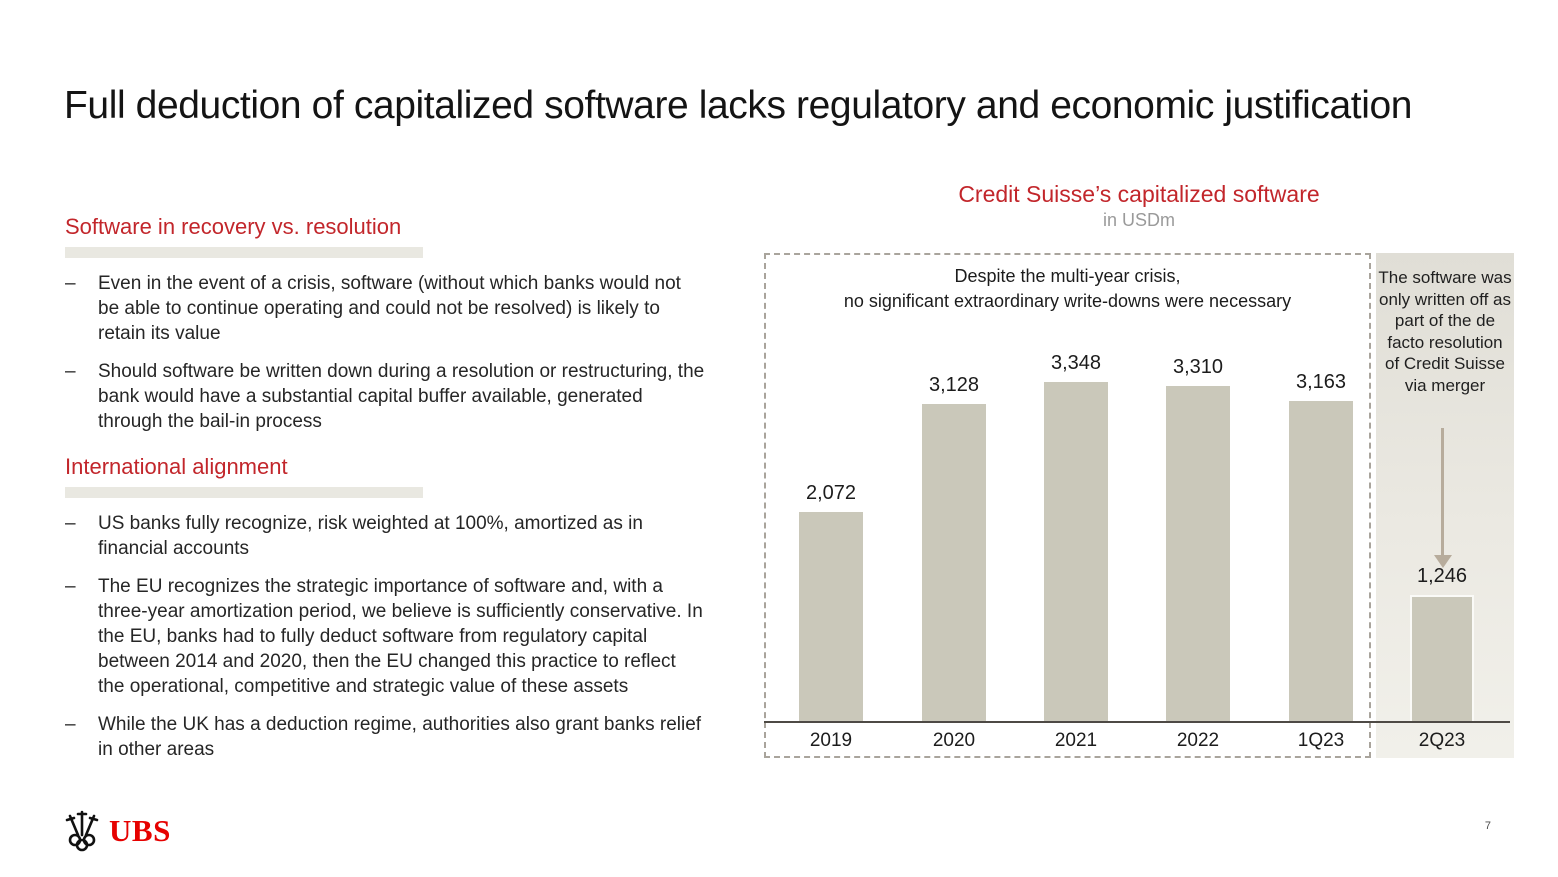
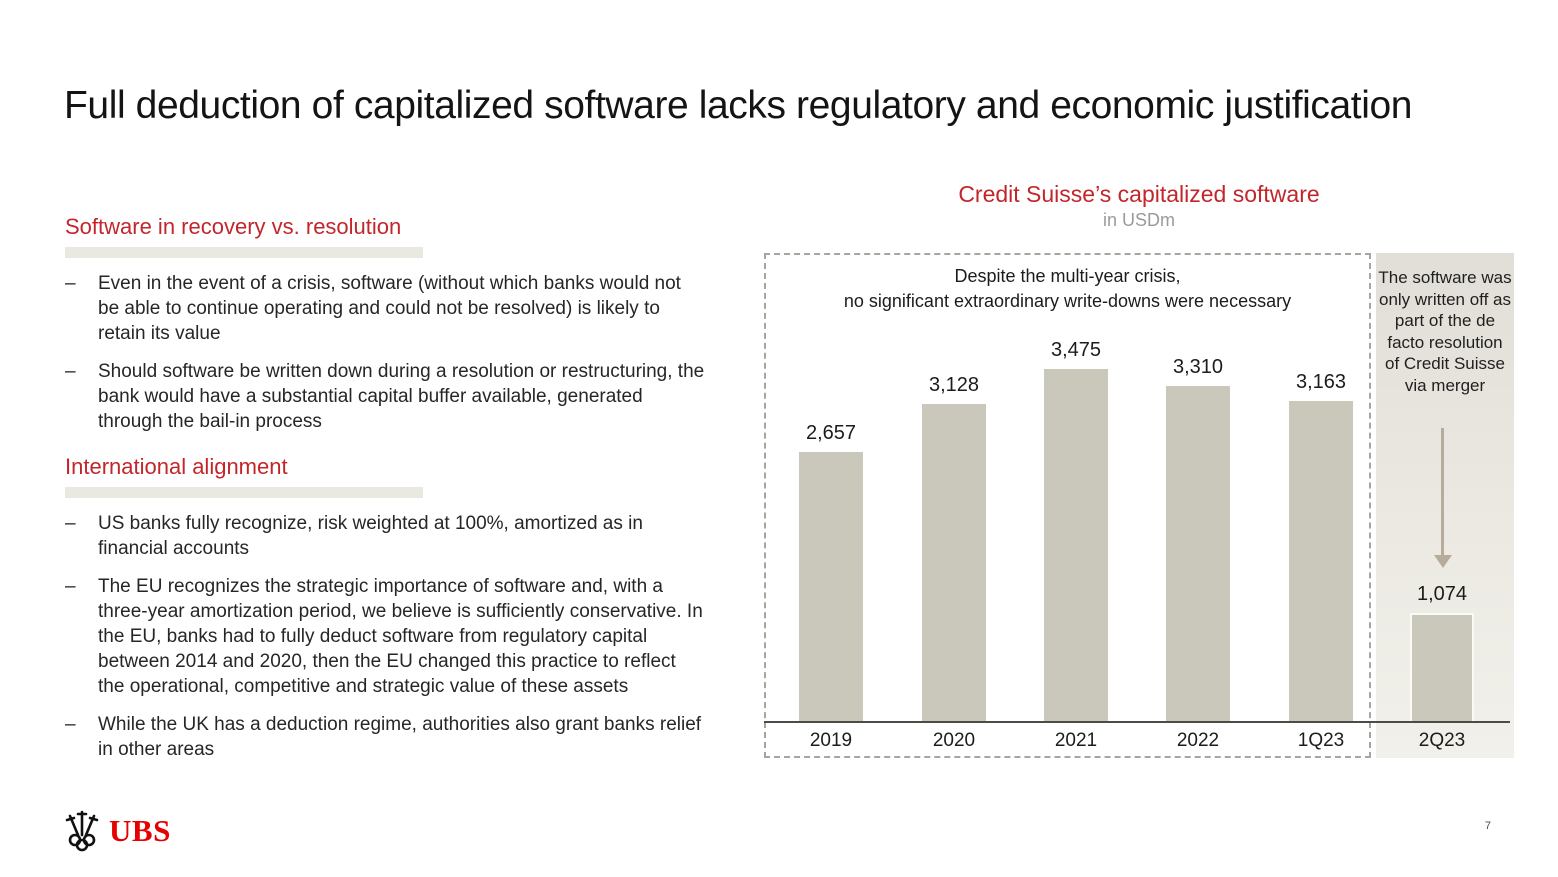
2019: 2,072 -> 2,657
2021: 3,348 -> 3,475
2Q23: 1,246 -> 1,074
